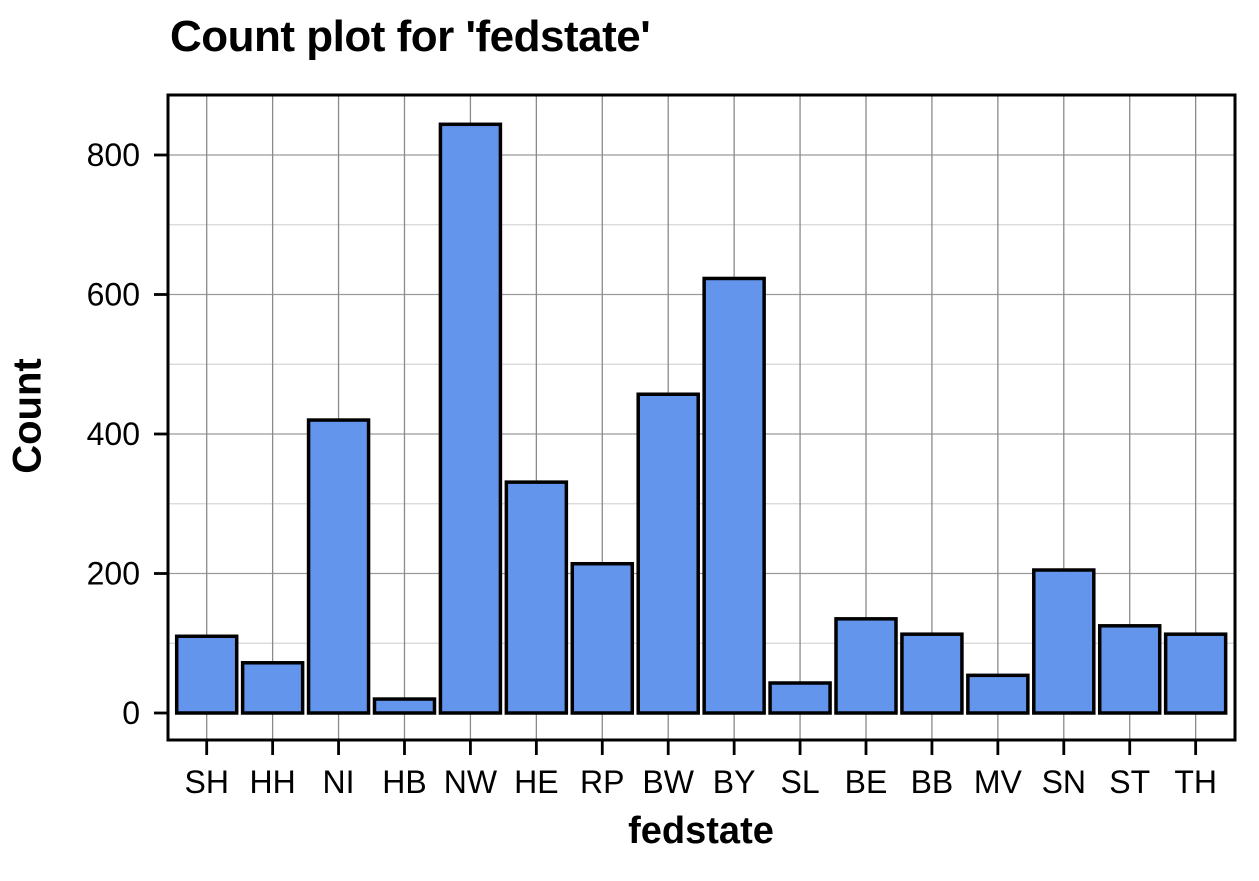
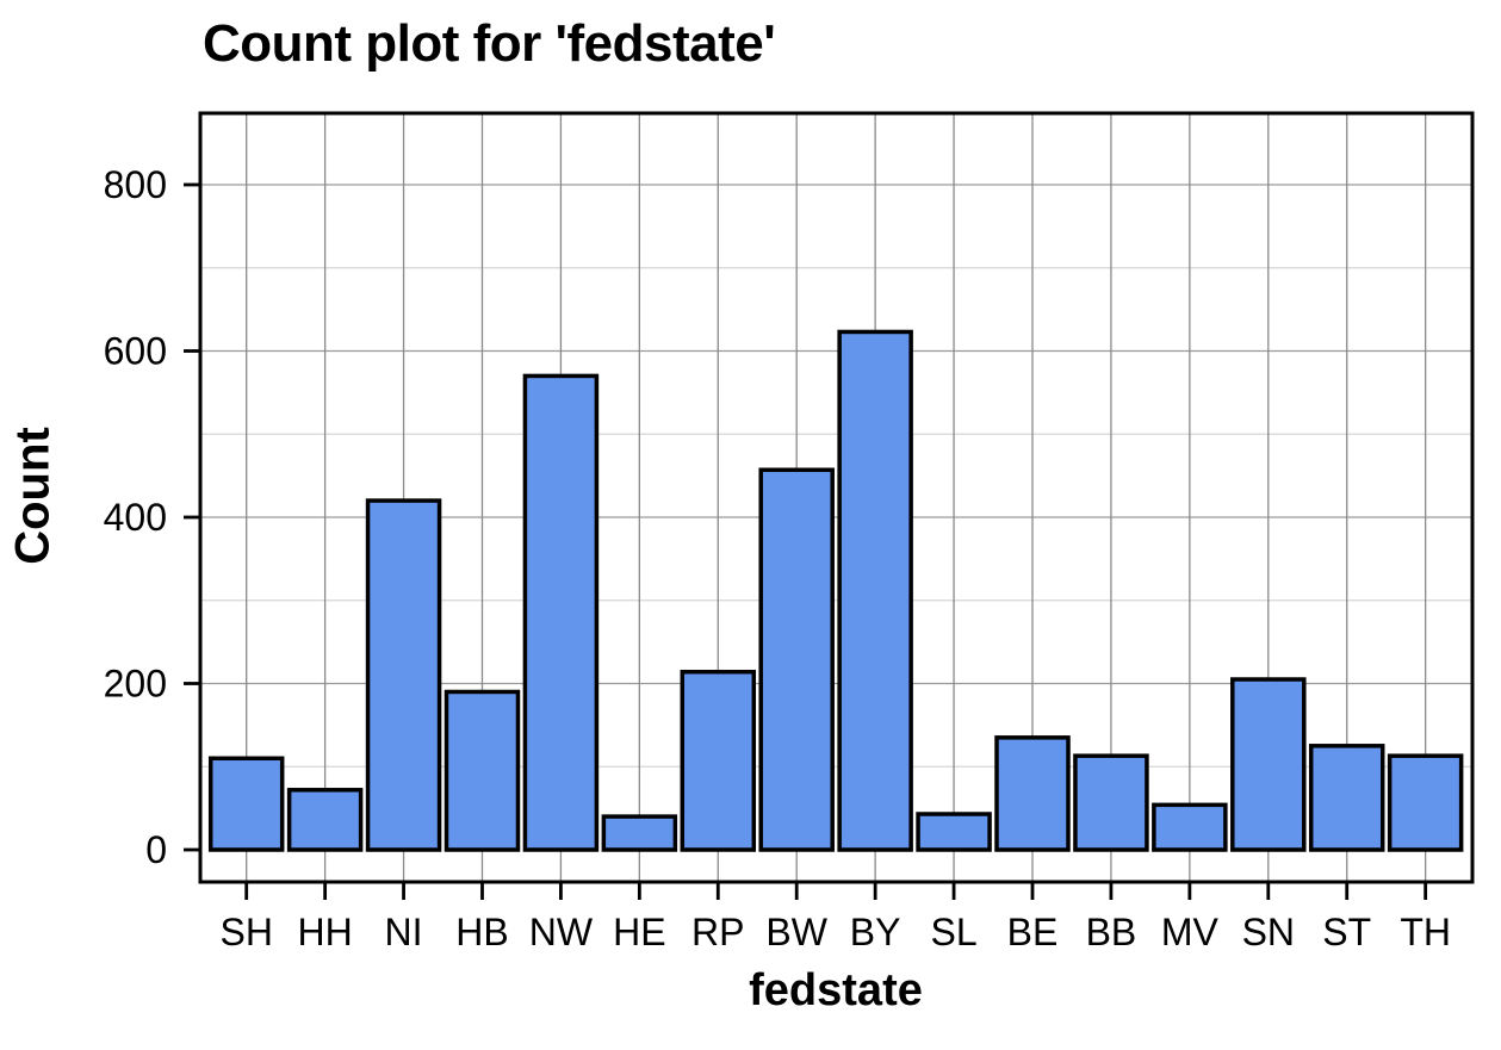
HB: 20 -> 190
NW: 840 -> 570
HE: 330 -> 40
